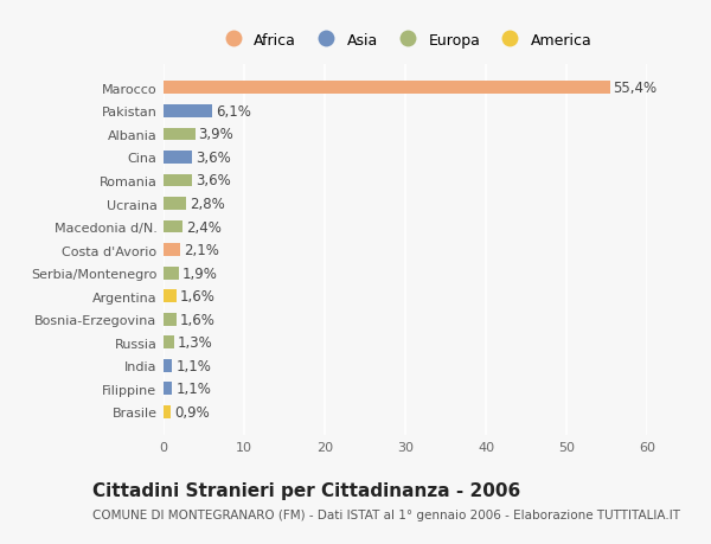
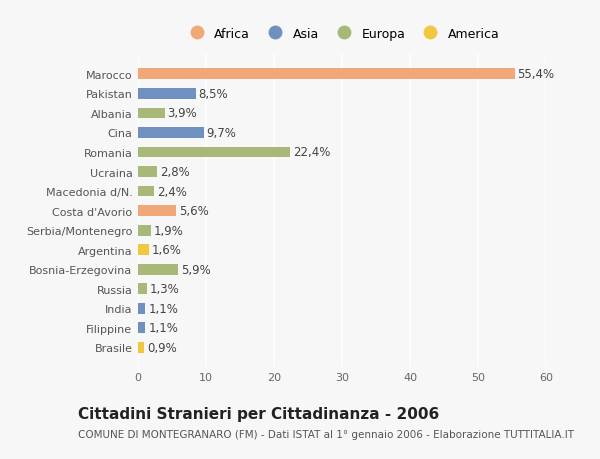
Pakistan: 6,1% -> 8,5%
Cina: 3,6% -> 9,7%
Romania: 3,6% -> 22,4%
Costa d'Avorio: 2,1% -> 5,6%
Bosnia-Erzegovina: 1,6% -> 5,9%
